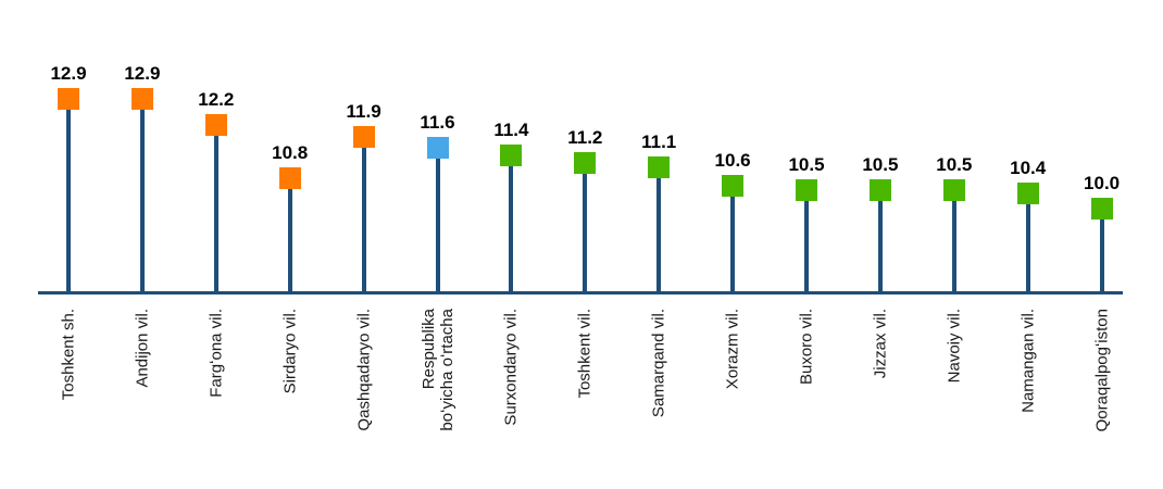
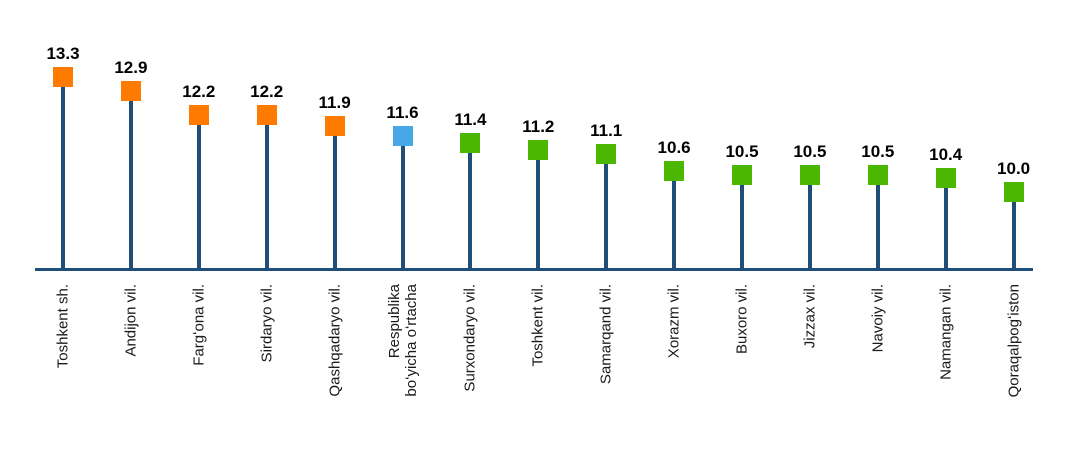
Toshkent sh.: 12.9 -> 13.3
Sirdaryo vil.: 10.8 -> 12.2
